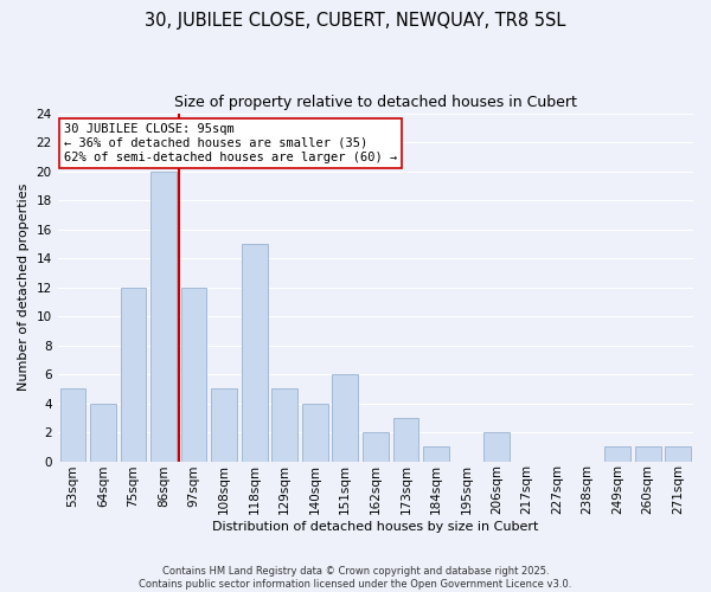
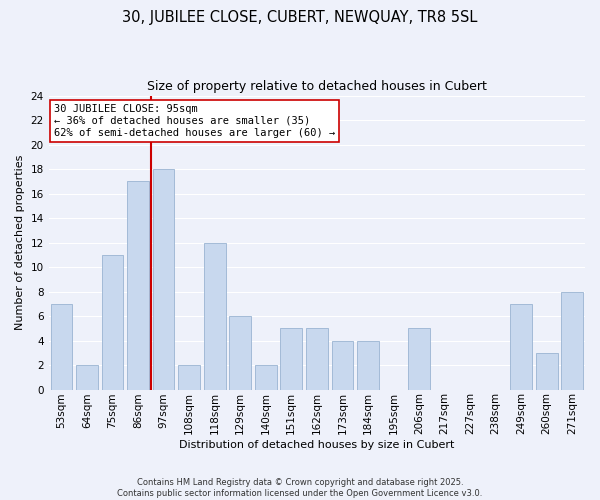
53sqm: 5 -> 7
64sqm: 4 -> 2
75sqm: 12 -> 11
86sqm: 20 -> 17
97sqm: 12 -> 18
108sqm: 5 -> 2
118sqm: 15 -> 12
129sqm: 5 -> 6
140sqm: 4 -> 2
151sqm: 6 -> 5
162sqm: 2 -> 5
173sqm: 3 -> 4
184sqm: 1 -> 4
206sqm: 2 -> 5
249sqm: 1 -> 7
260sqm: 1 -> 3
271sqm: 1 -> 8
